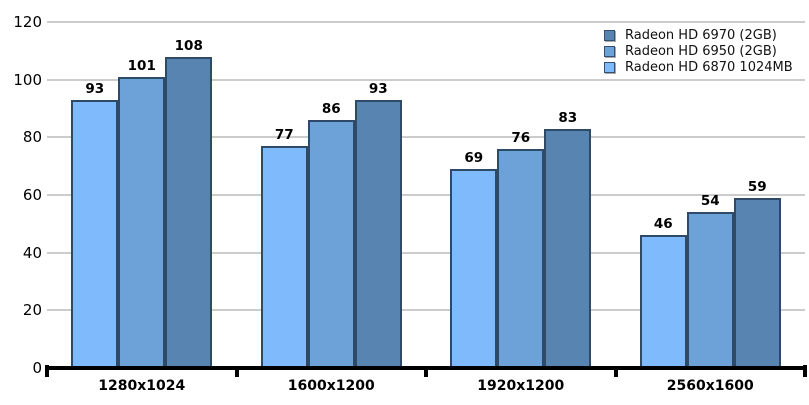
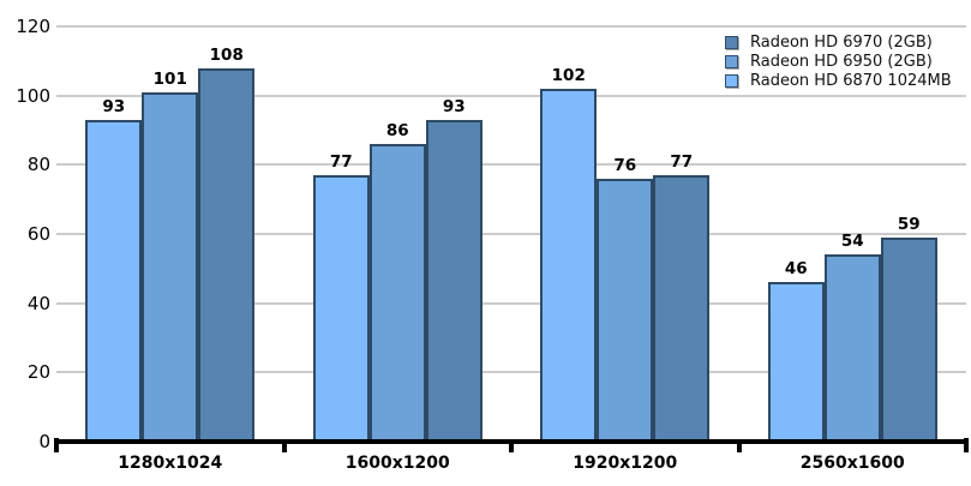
Radeon HD 6970 (2GB)/1920x1200: 83 -> 77
Radeon HD 6870 1024MB/1920x1200: 69 -> 102
